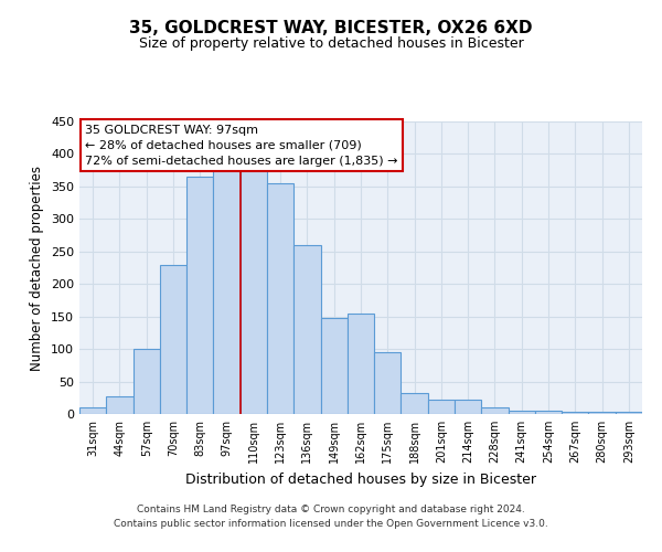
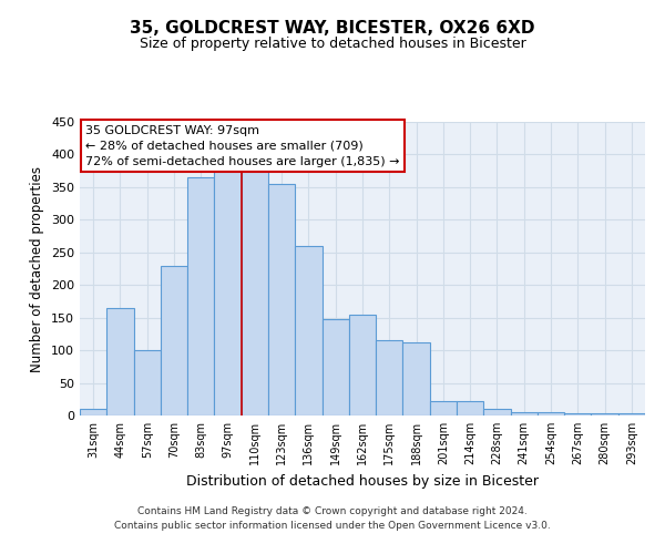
44sqm: 27 -> 164
175sqm: 95 -> 116
188sqm: 33 -> 112
